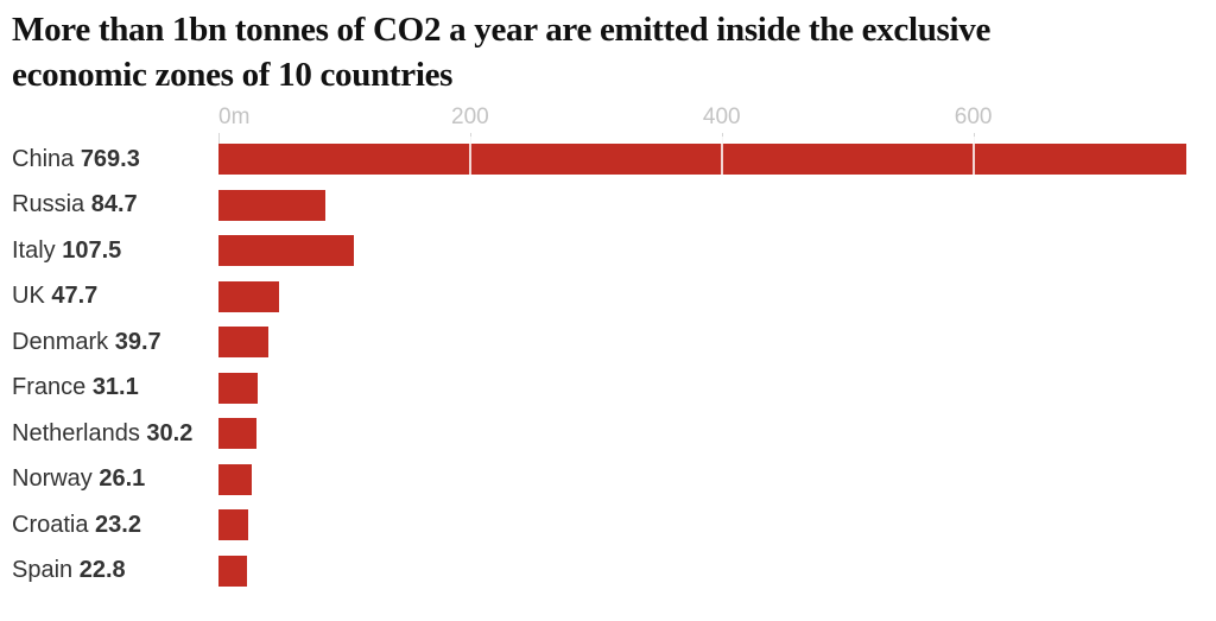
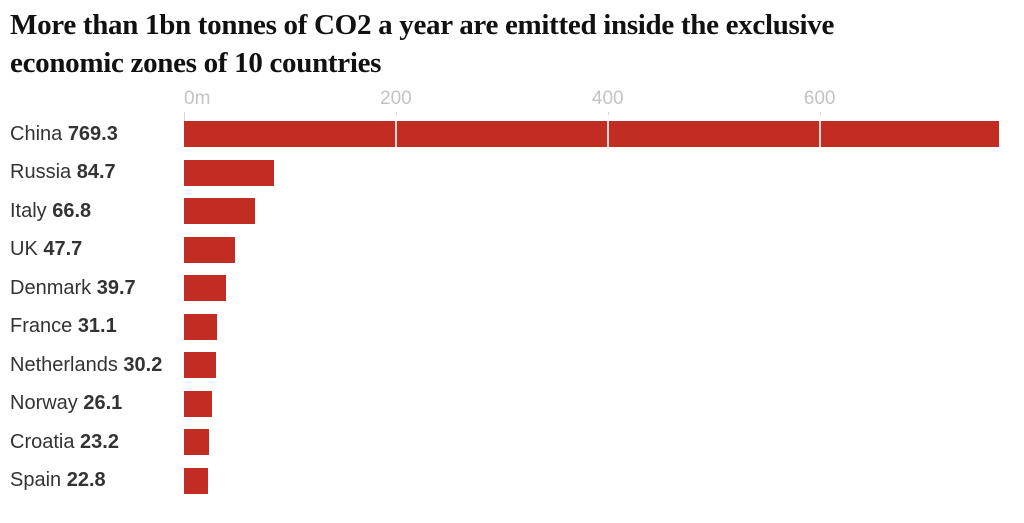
Italy: 107.5 -> 66.8
